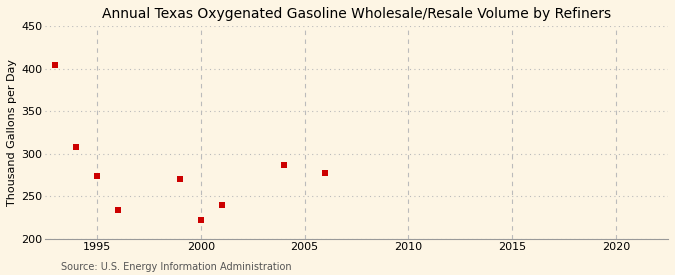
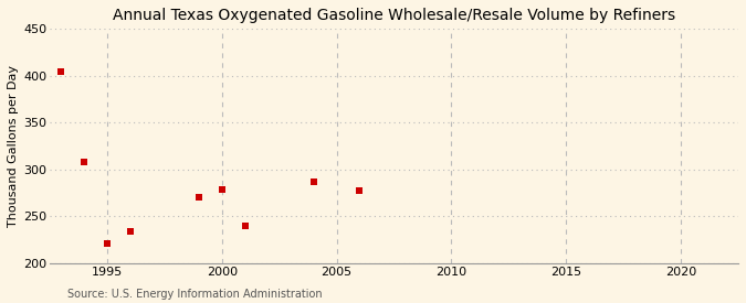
1995: 274 -> 221
2000: 222 -> 278
